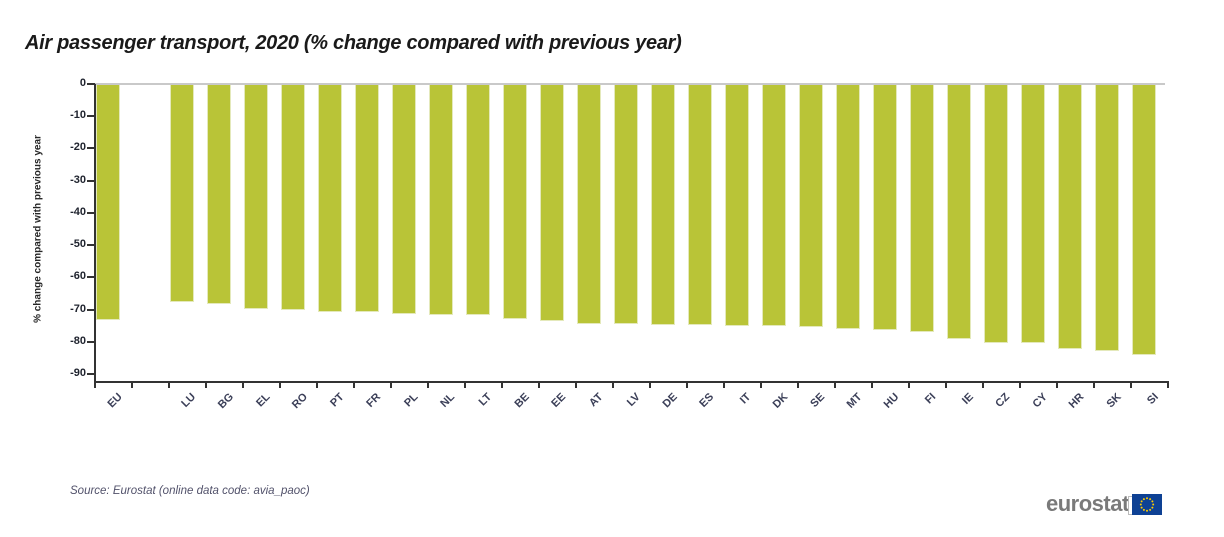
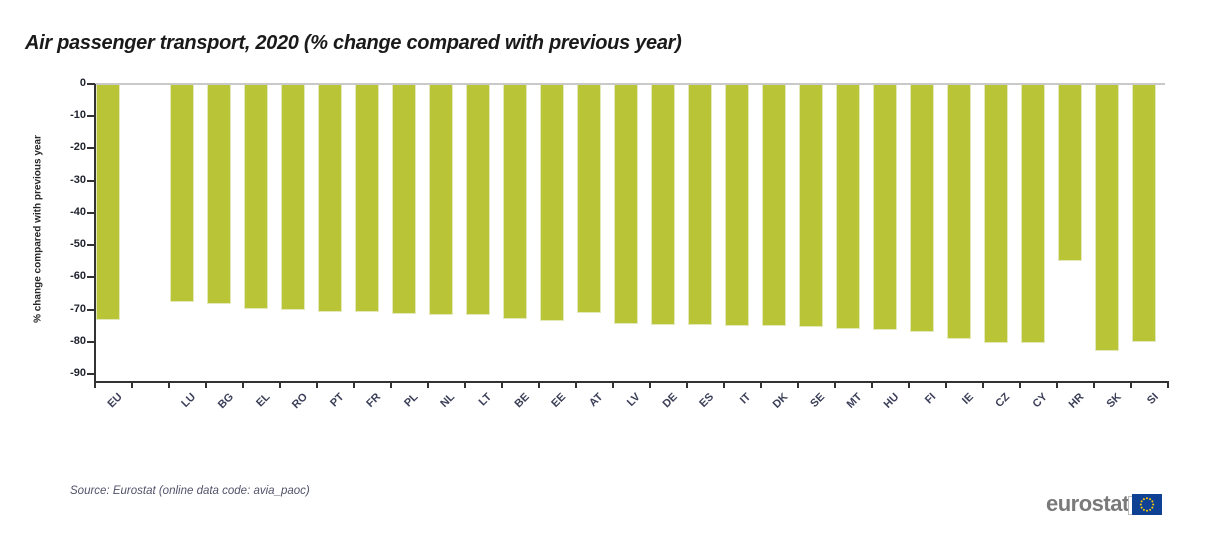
AT: -74 -> -71
HR: -82 -> -55
SI: -84 -> -80
